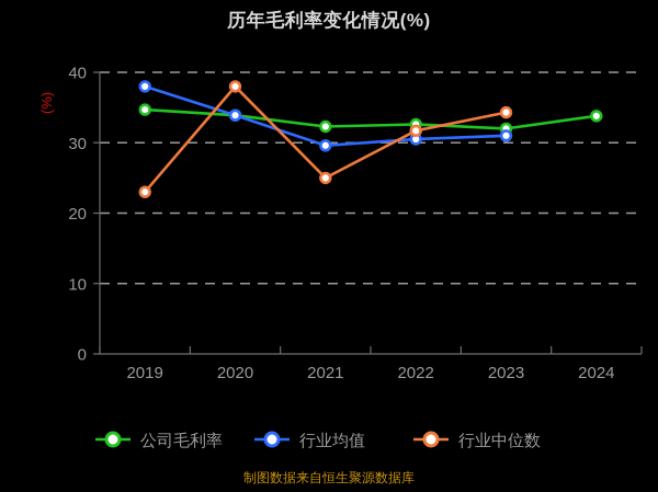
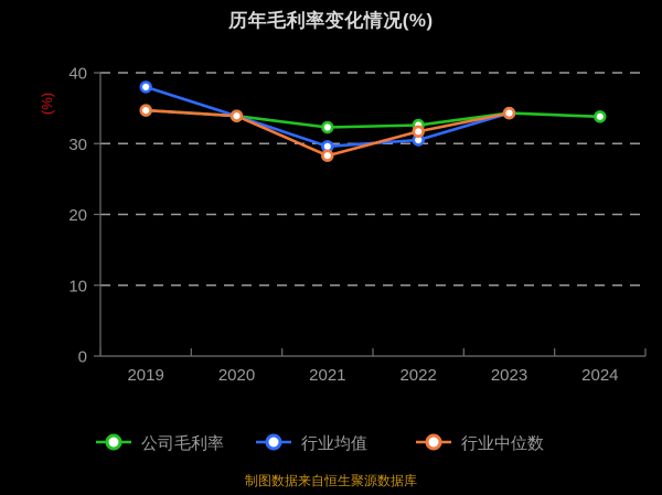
行业中位数/2019: 23 -> 35
行业中位数/2020: 38 -> 34
行业中位数/2021: 25 -> 28
公司毛利率/2023: 32 -> 34
行业均值/2023: 31 -> 34
